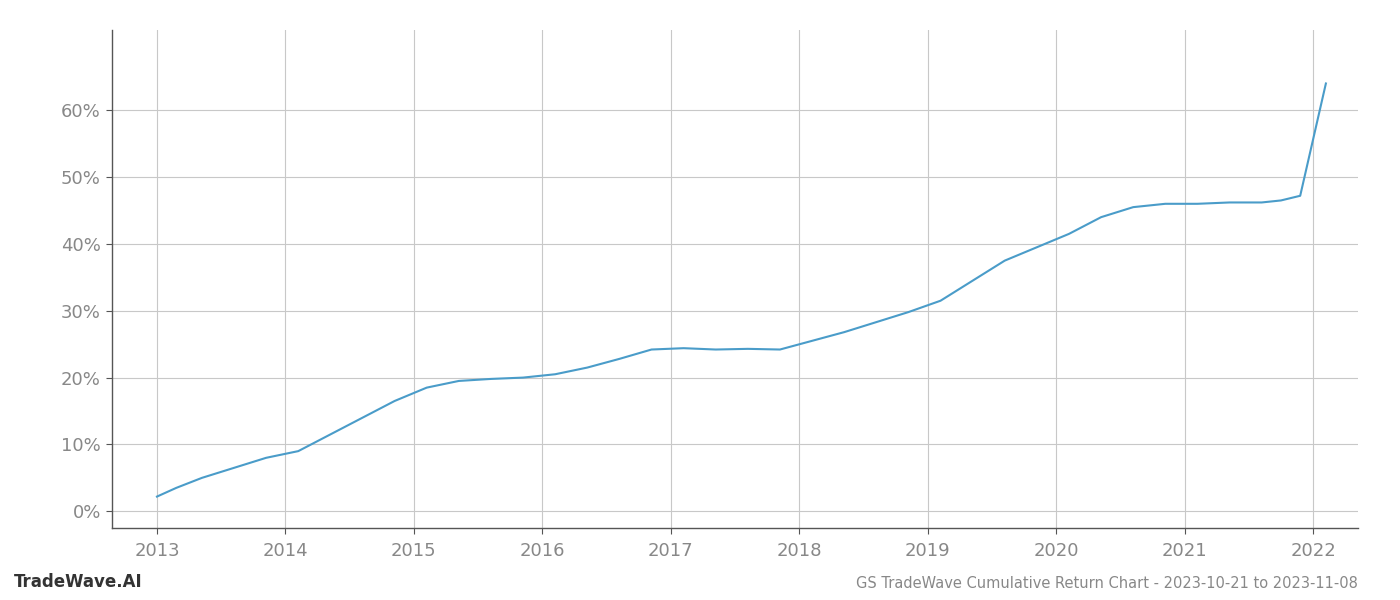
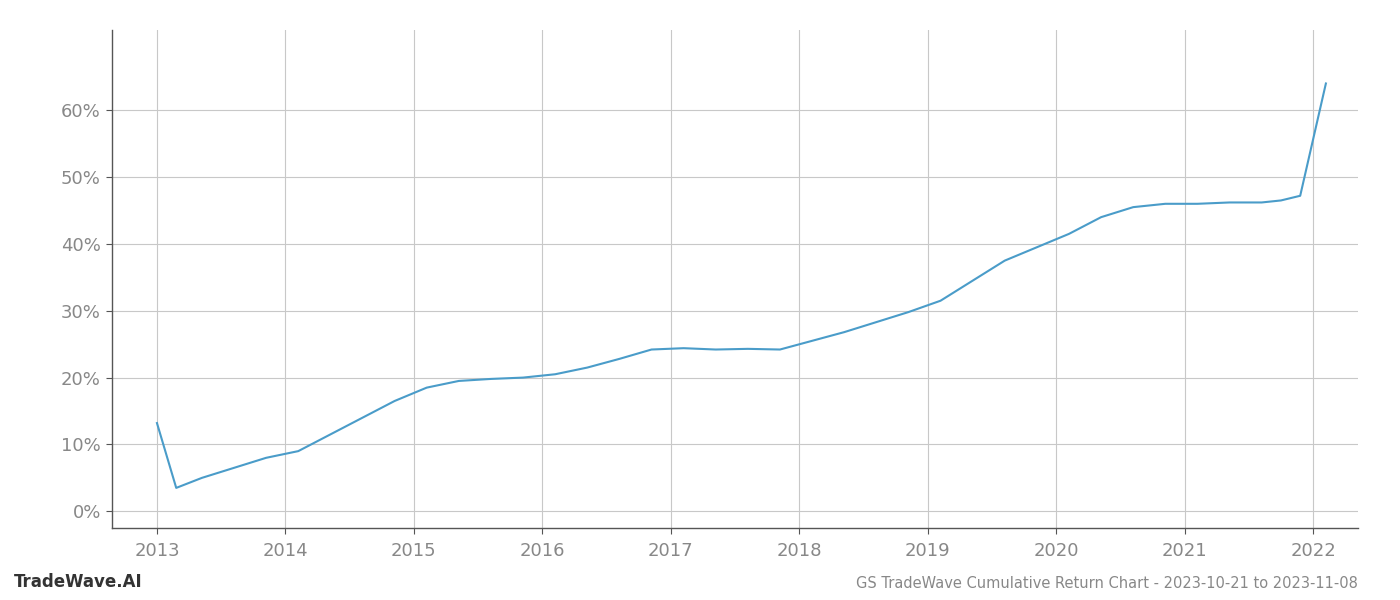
2013: 2.2% -> 13.2%
